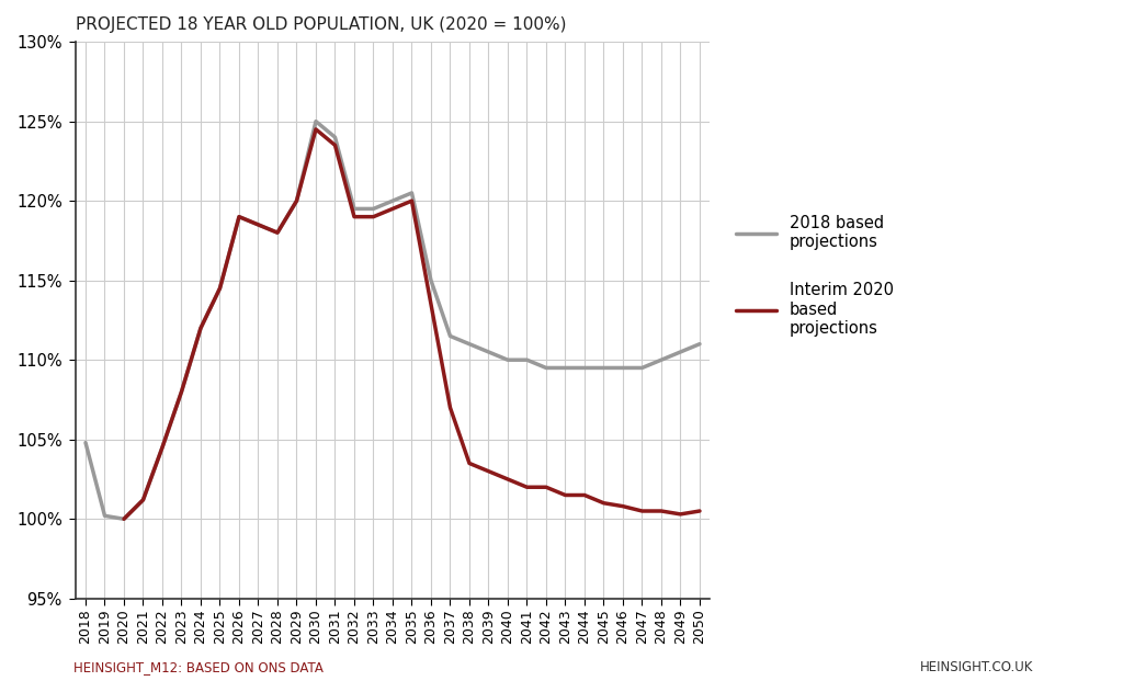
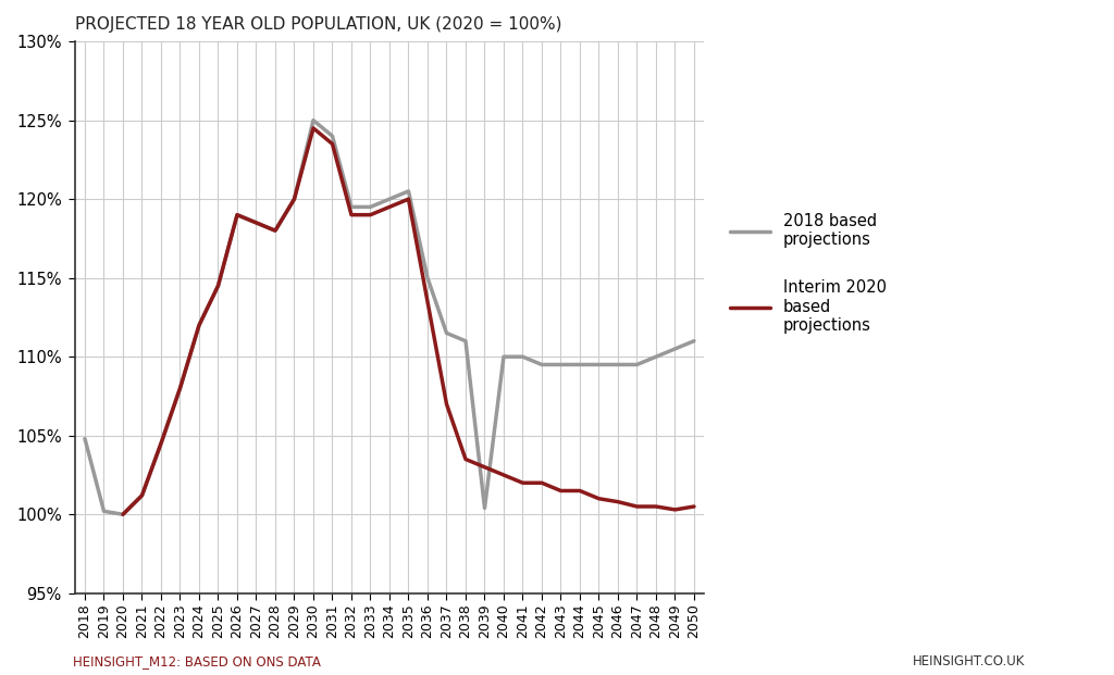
2018 based projections/2039: 110.5% -> 100.4%
